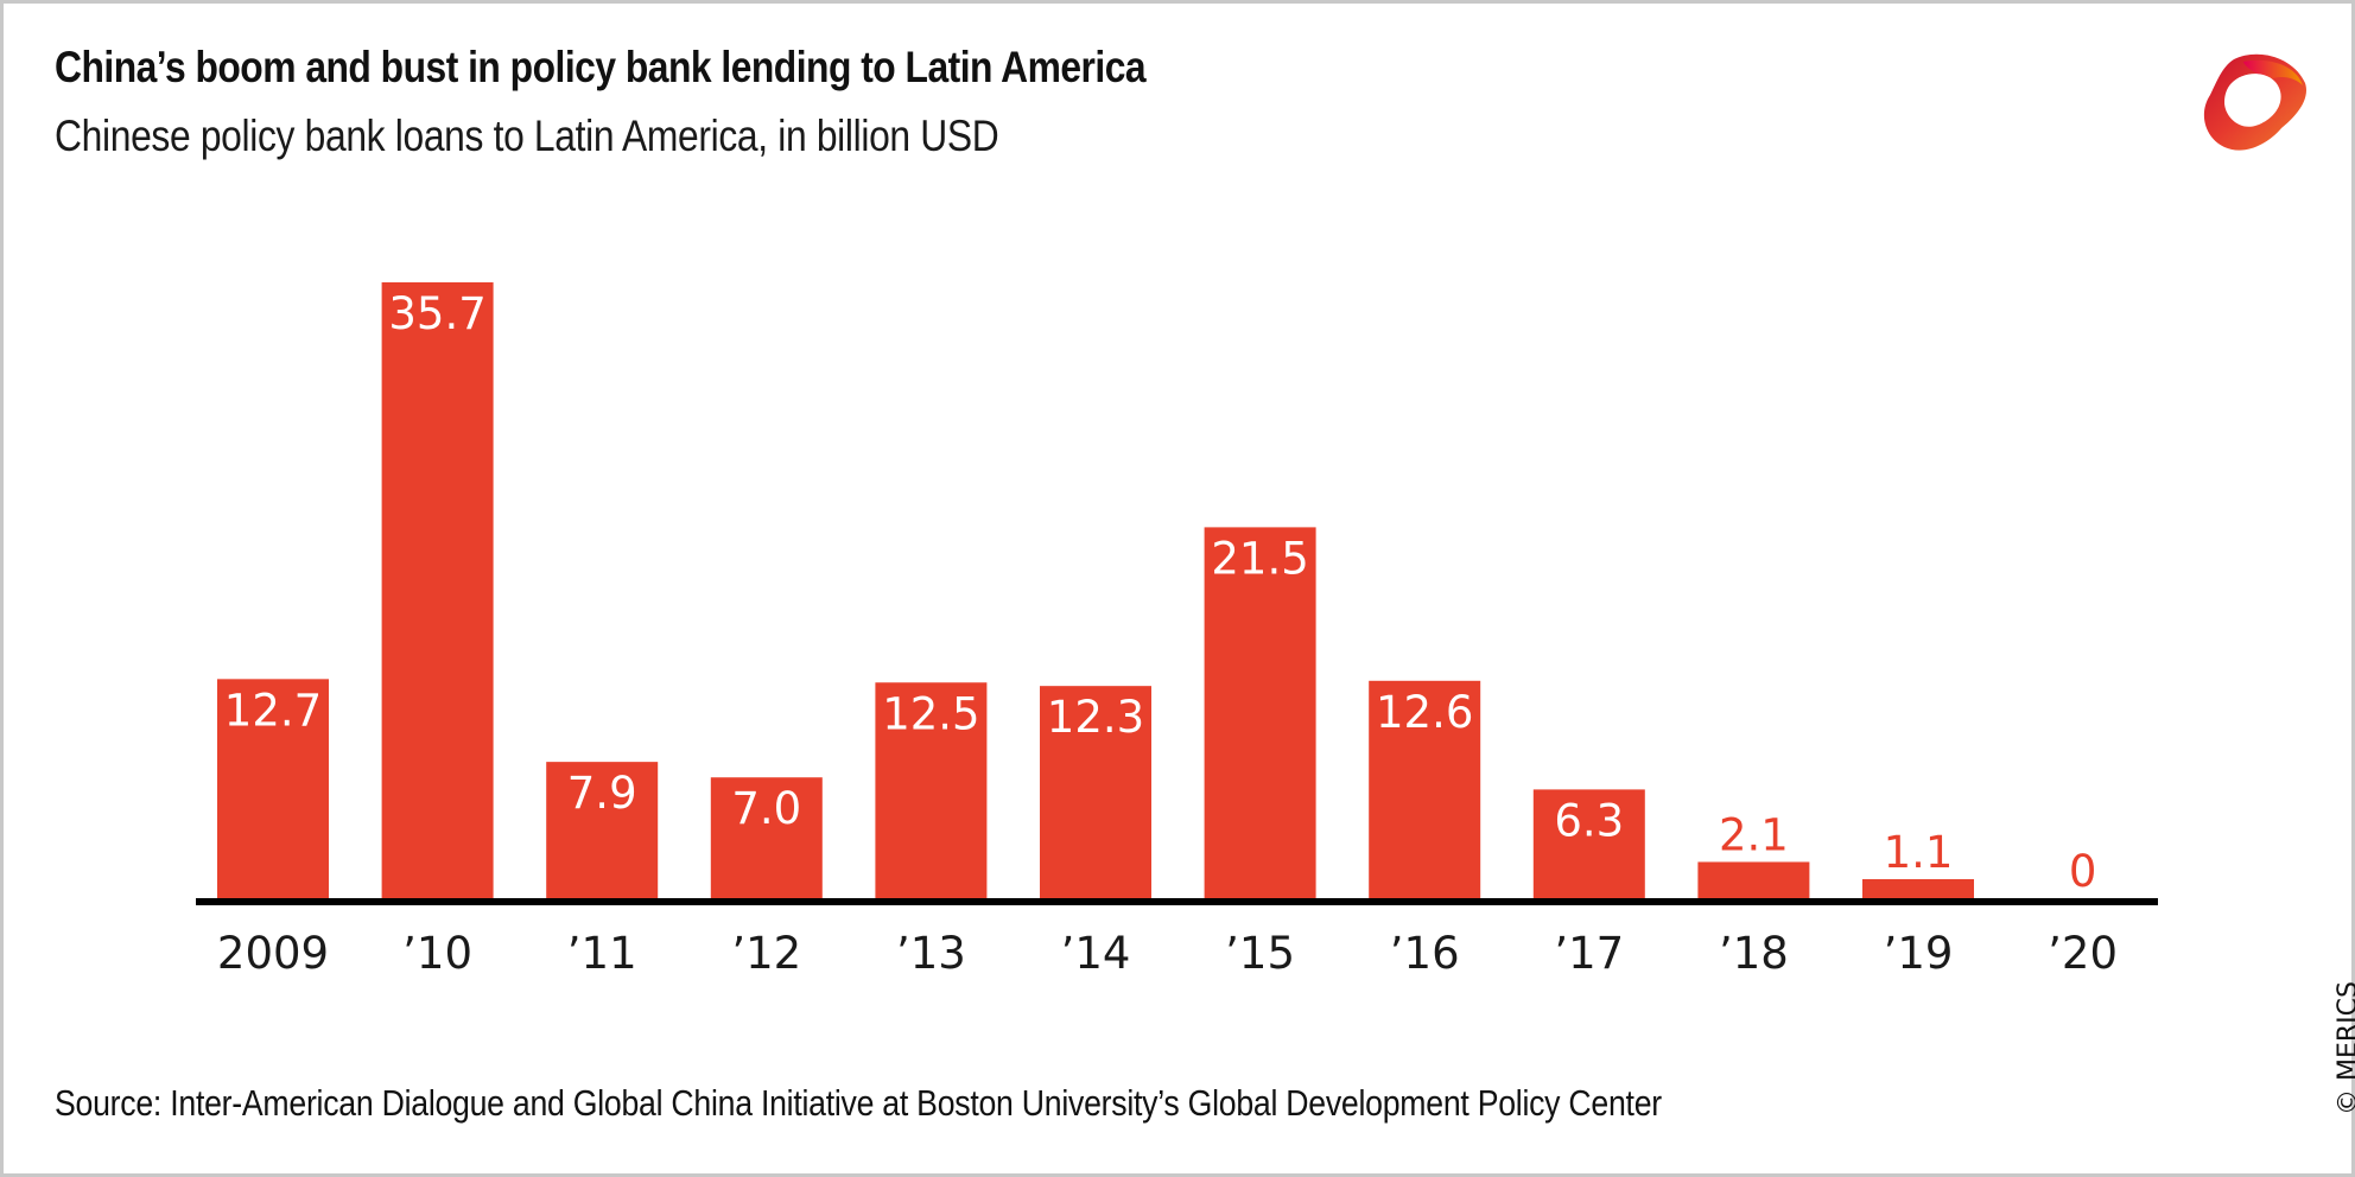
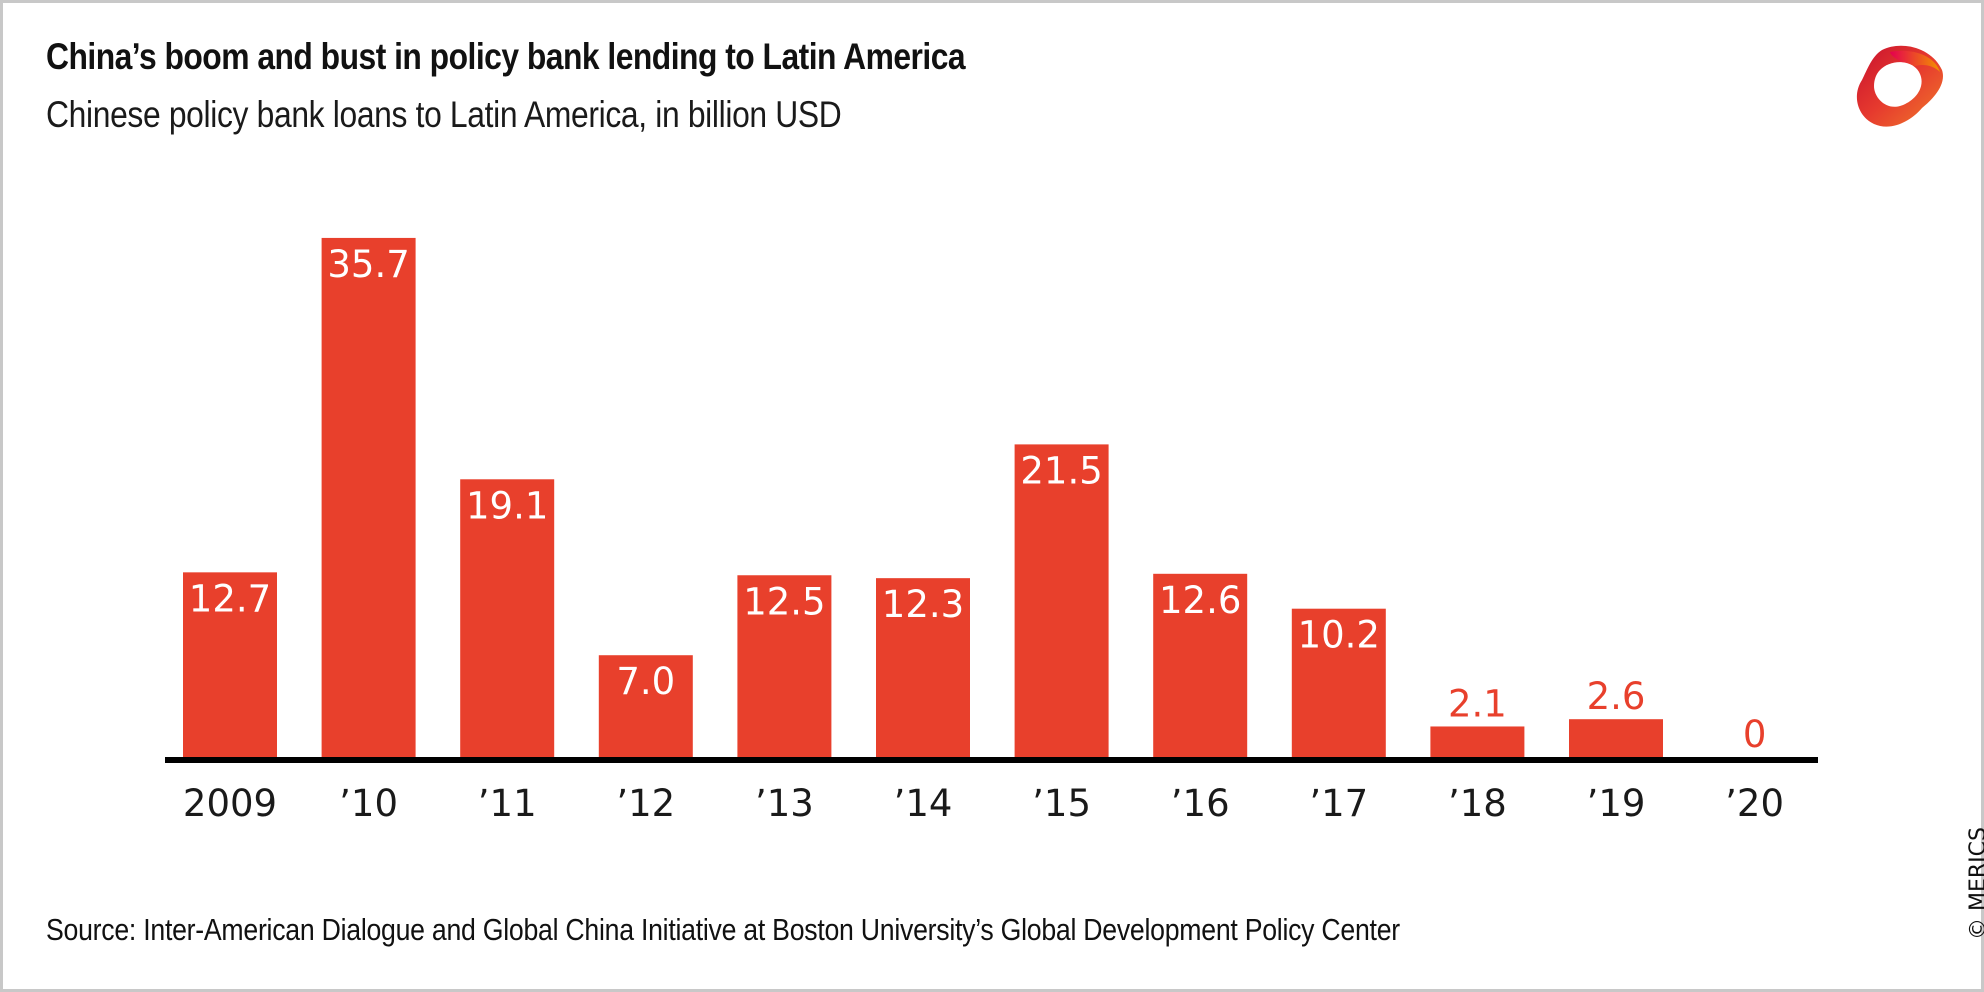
’11: 7.9 -> 19.1
’17: 6.3 -> 10.2
’19: 1.1 -> 2.6
